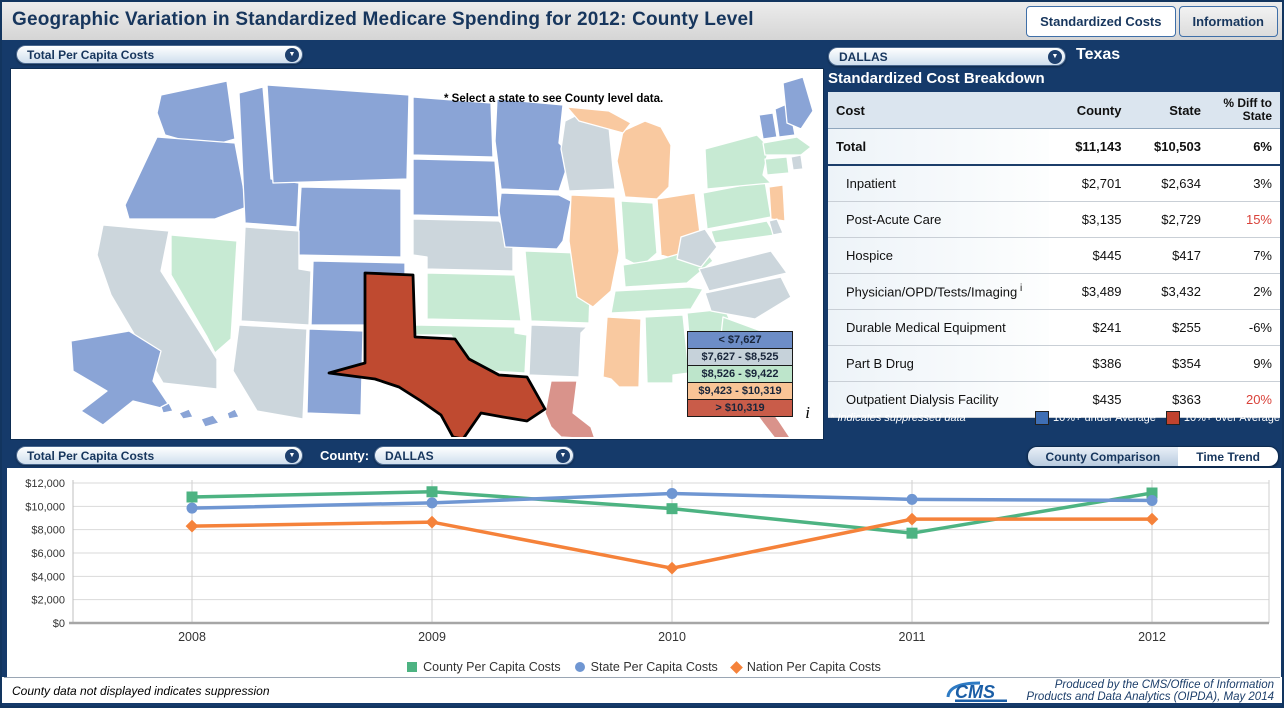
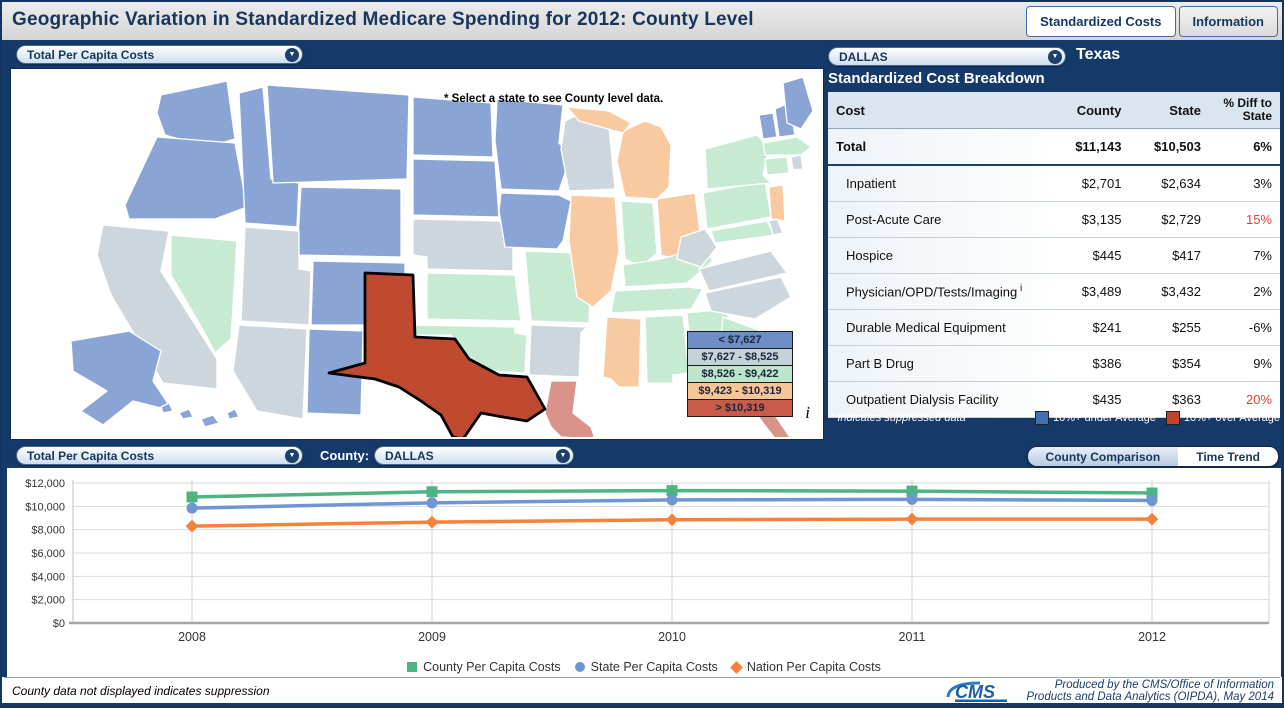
County Per Capita Costs/2010: $9800 -> $11400
State Per Capita Costs/2010: $11100 -> $10600
Nation Per Capita Costs/2010: $4700 -> $8800
County Per Capita Costs/2011: $7700 -> $11300
